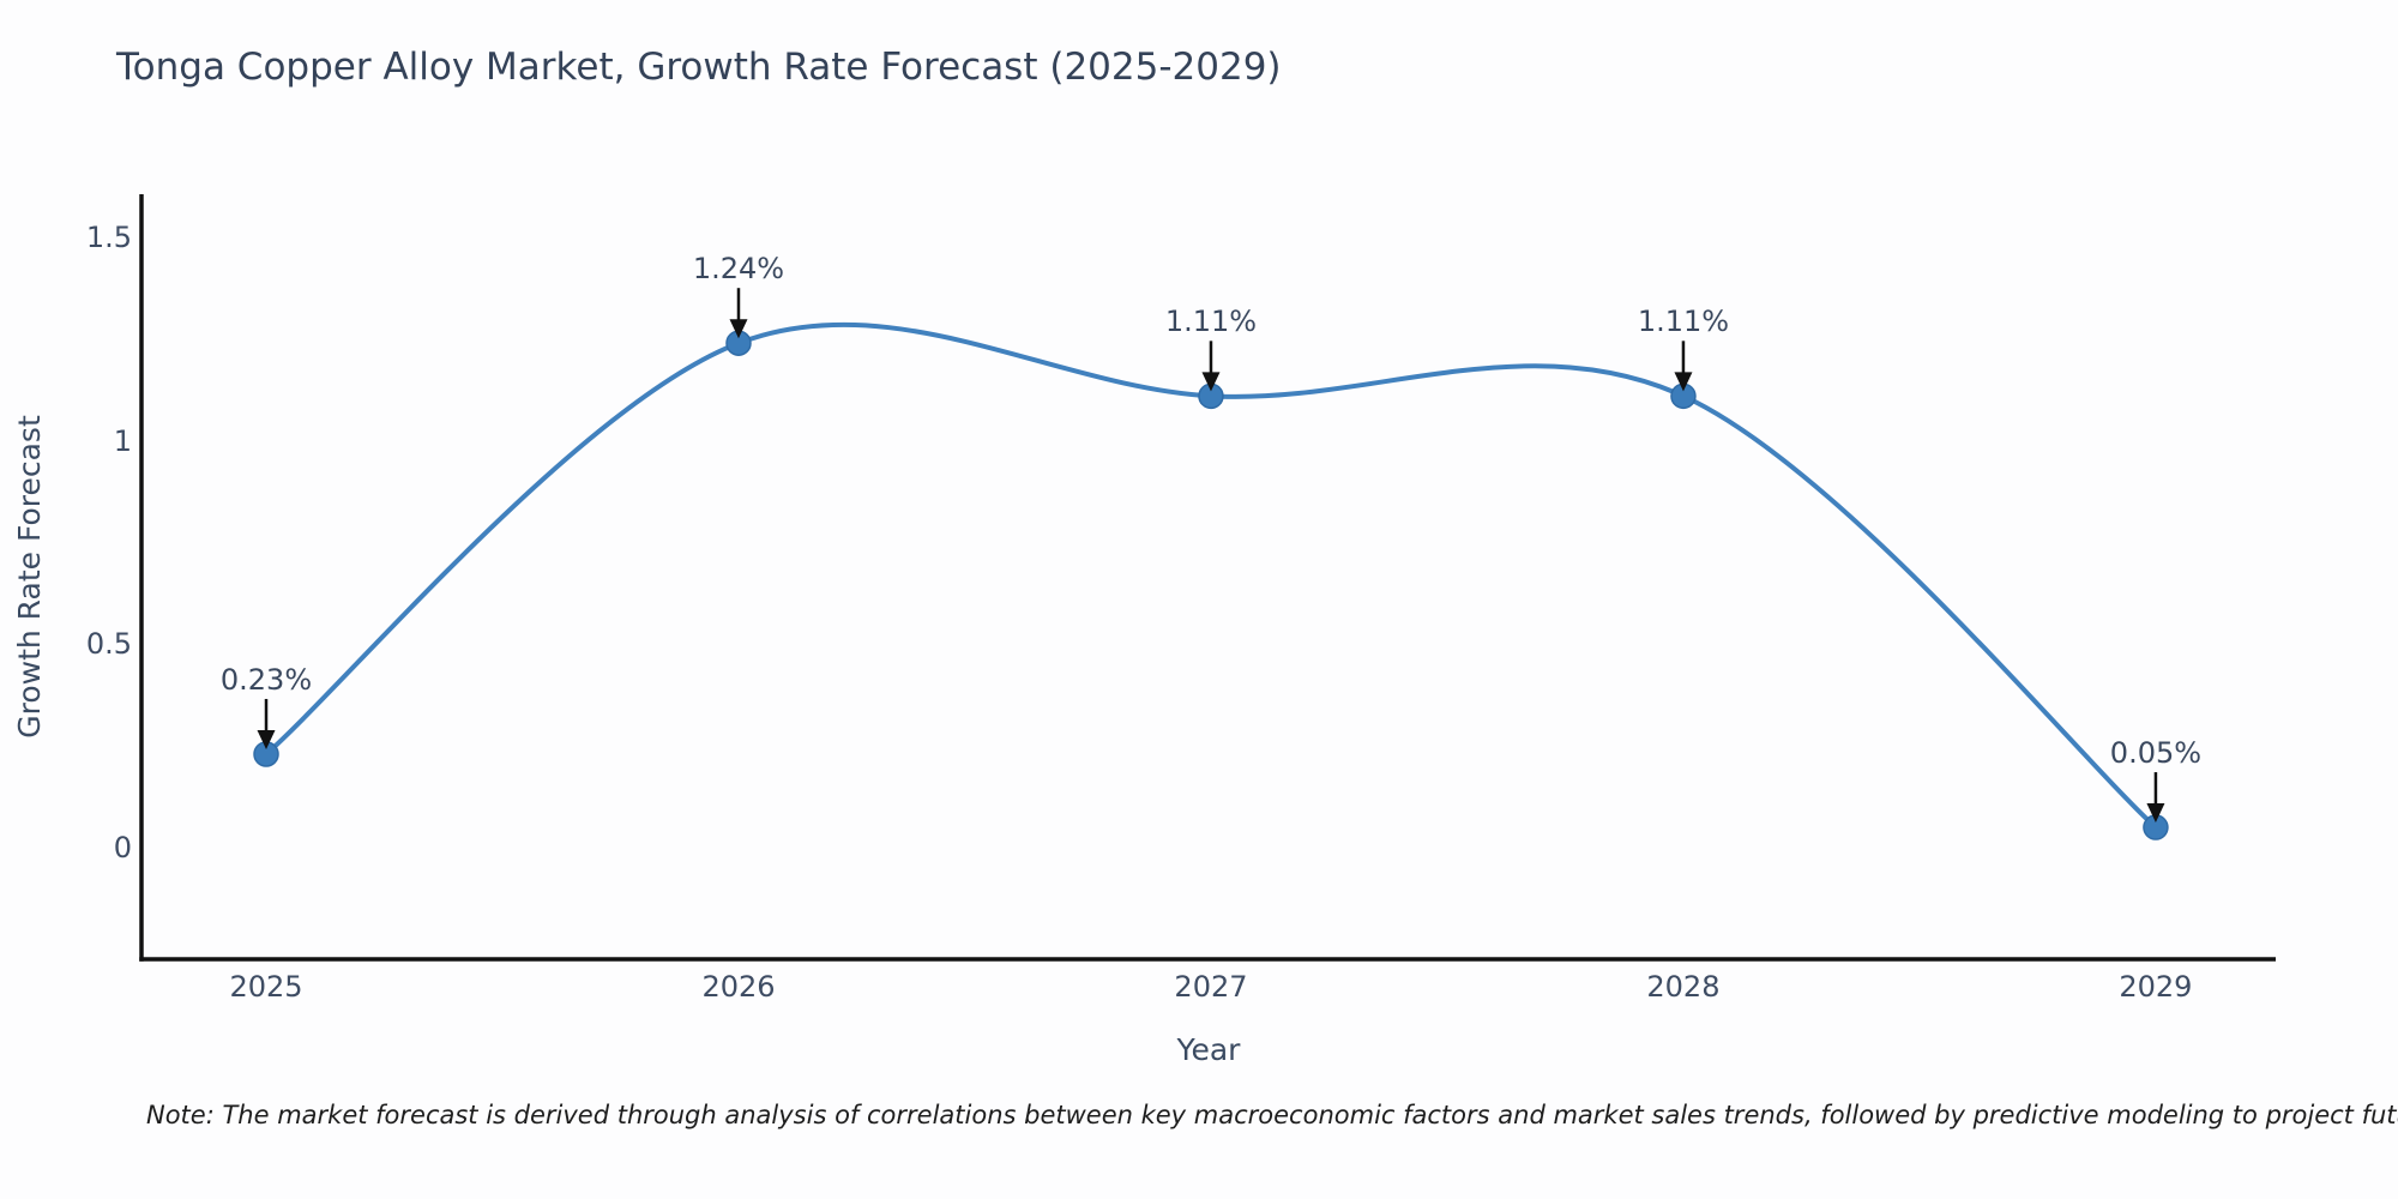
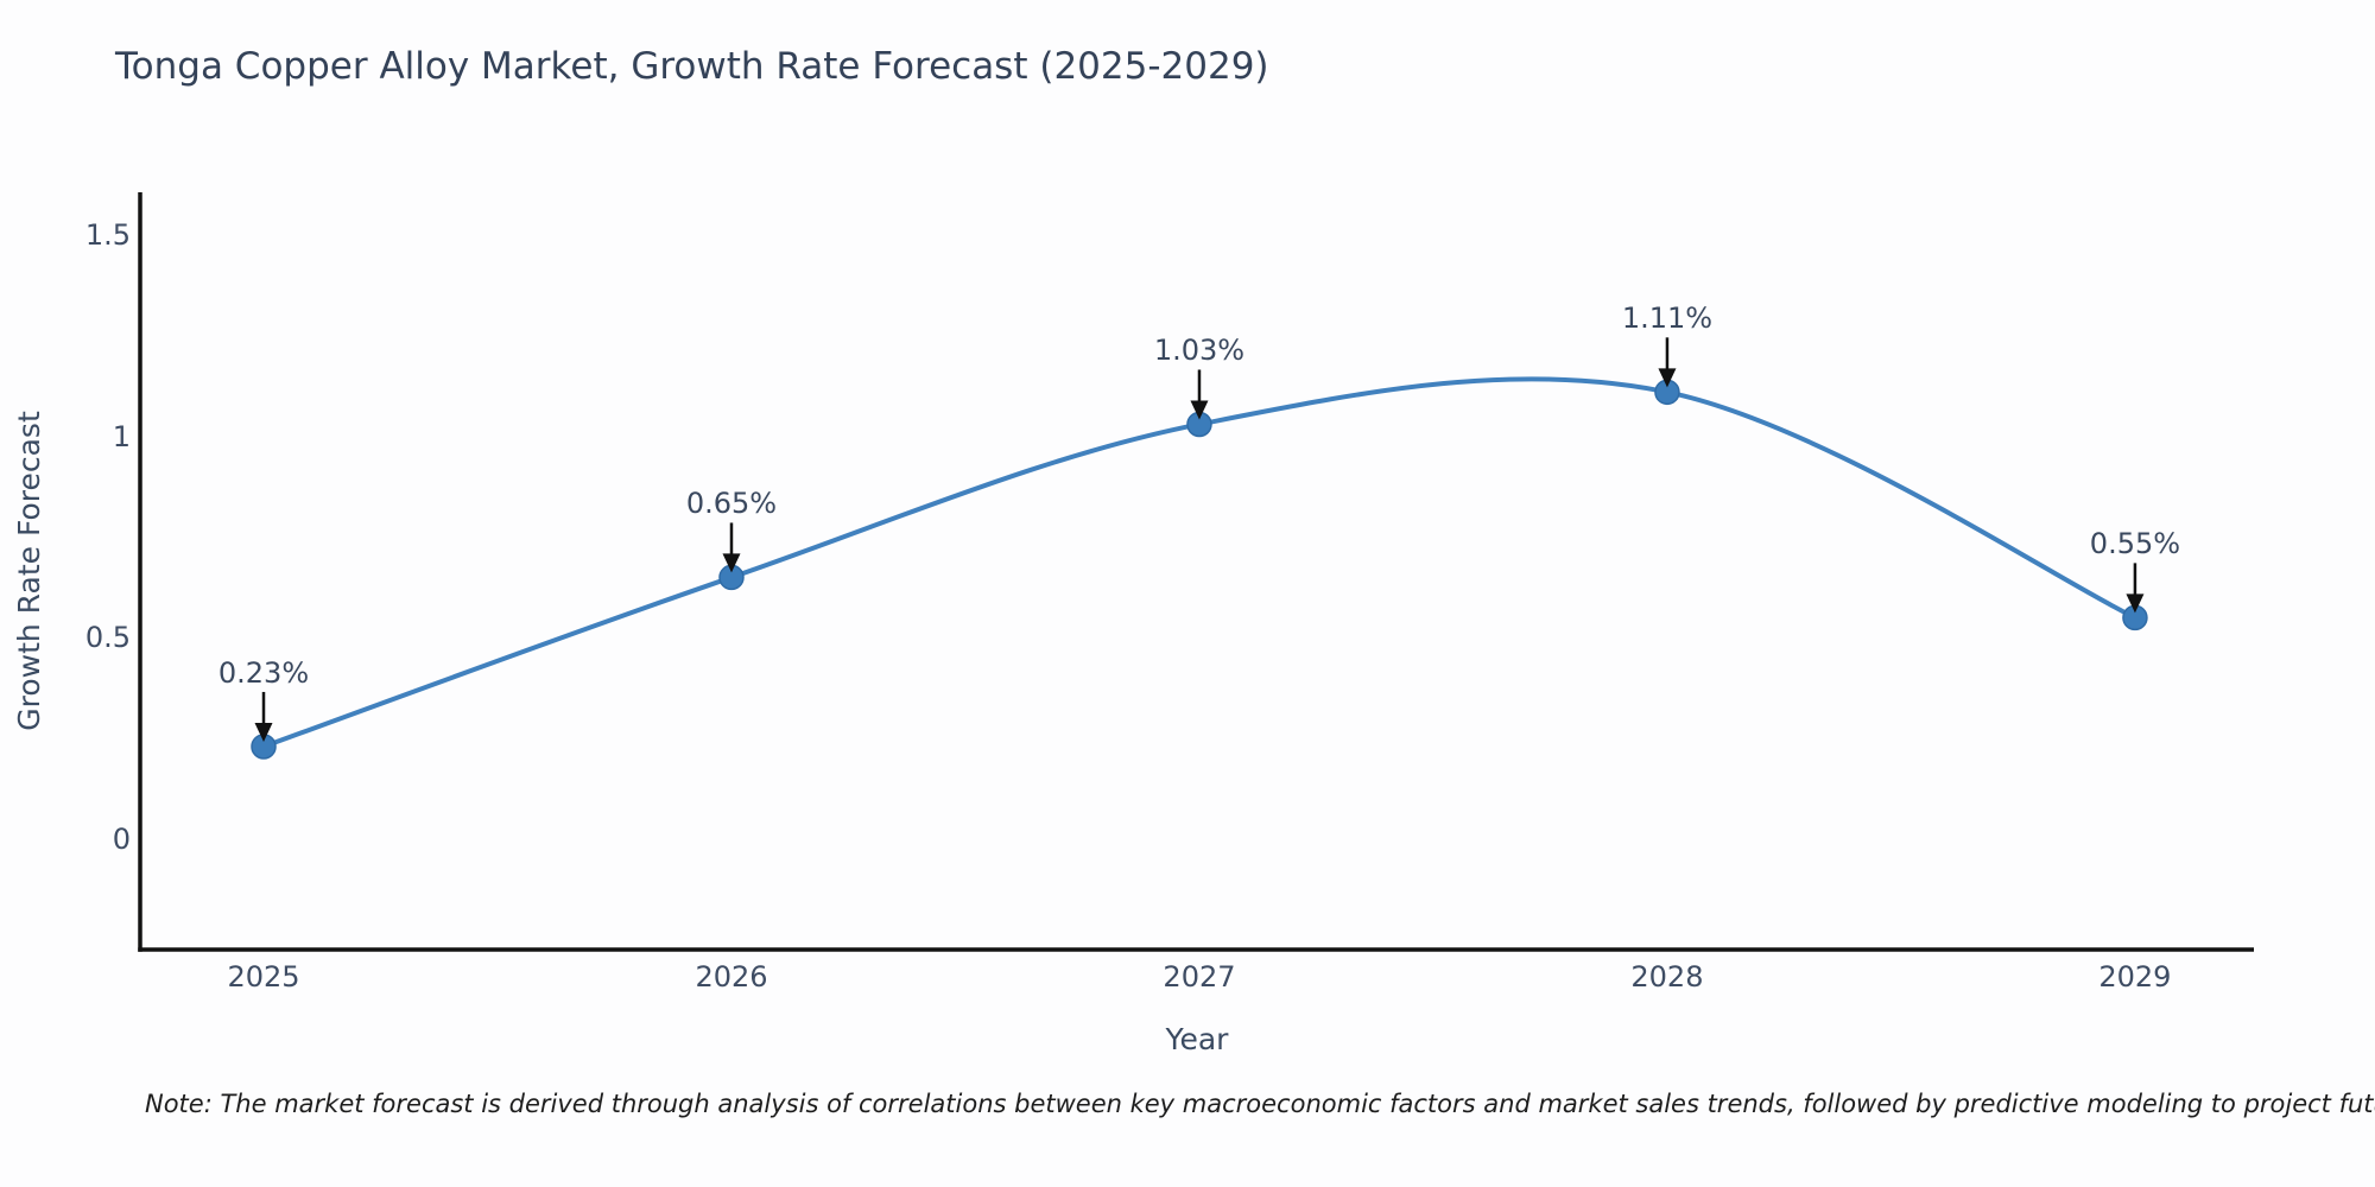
2026: 1.24% -> 0.65%
2027: 1.11% -> 1.03%
2029: 0.05% -> 0.55%
